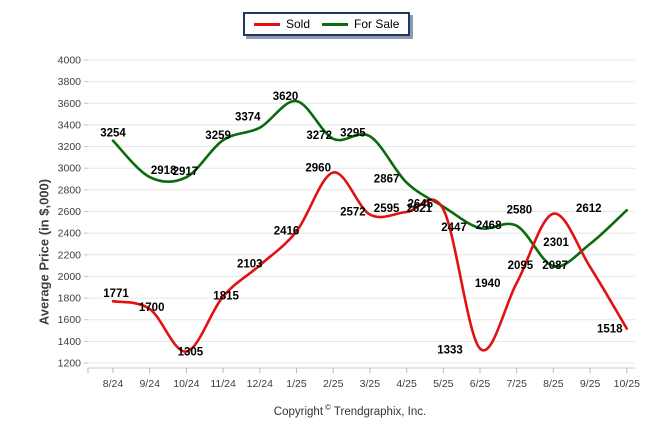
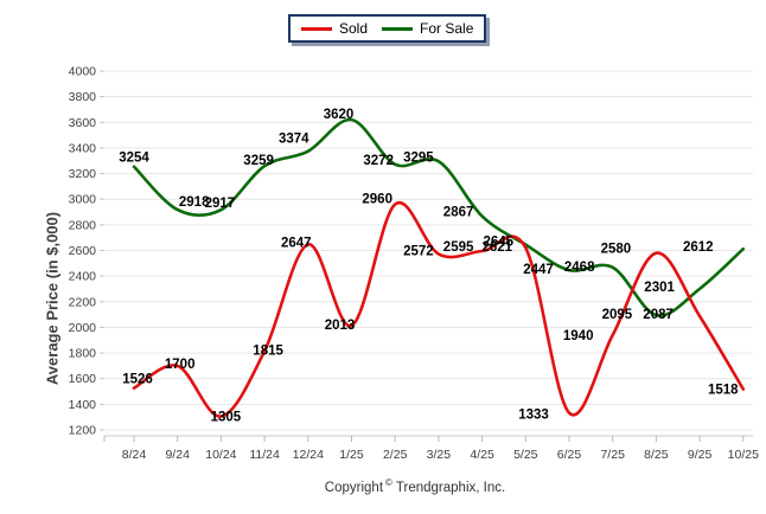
Sold/8/24: 1771 -> 1526
Sold/12/24: 2103 -> 2647
Sold/1/25: 2416 -> 2013
